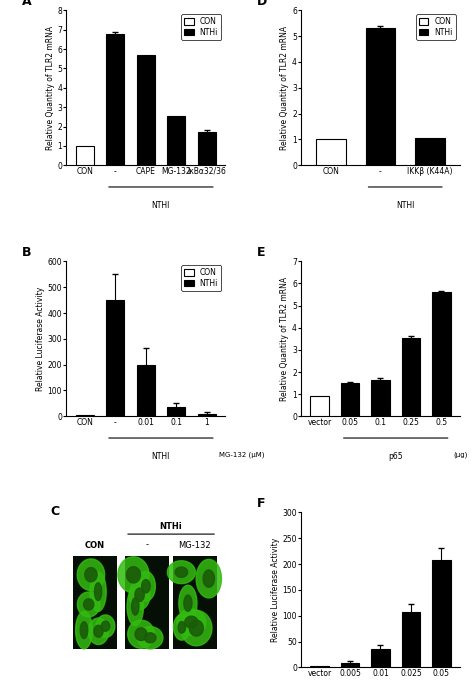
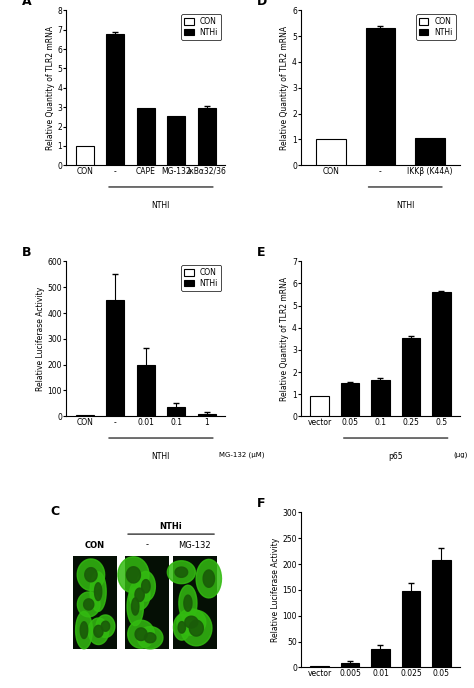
CAPE: 5.7 -> 3.0
IκBα32/36: 1.7 -> 3.0
0.025: 108 -> 148
